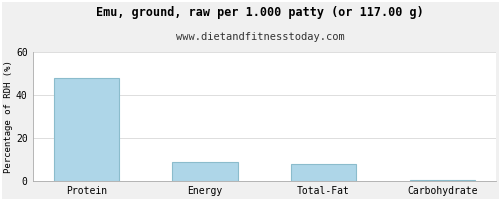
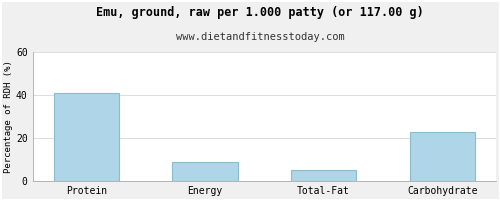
Protein: 48.0 -> 41.0
Total-Fat: 8.0 -> 5.0
Carbohydrate: 0.5 -> 23.0
